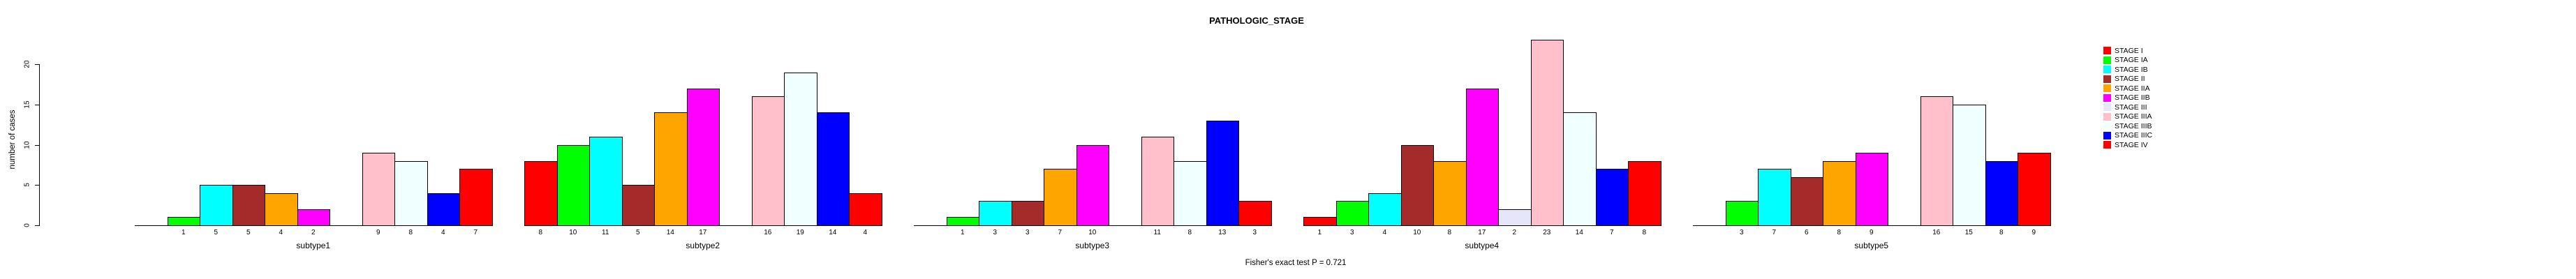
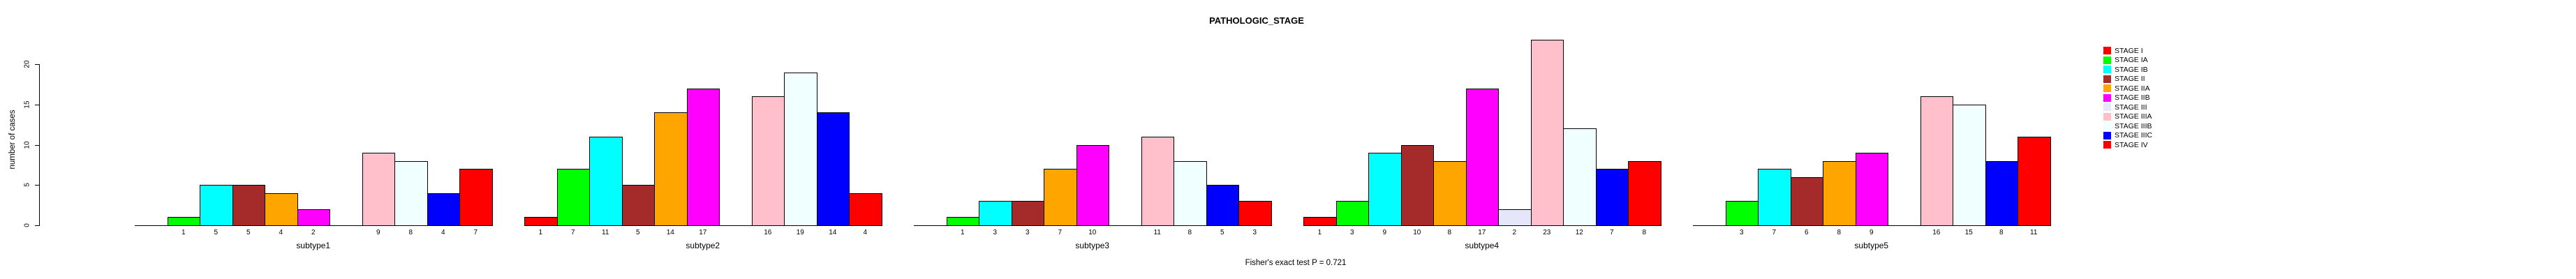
STAGE I/subtype2: 8 -> 1
STAGE IA/subtype2: 10 -> 7
STAGE IIIC/subtype3: 13 -> 5
STAGE IB/subtype4: 4 -> 9
STAGE IIIB/subtype4: 14 -> 12
STAGE IV/subtype5: 9 -> 11
